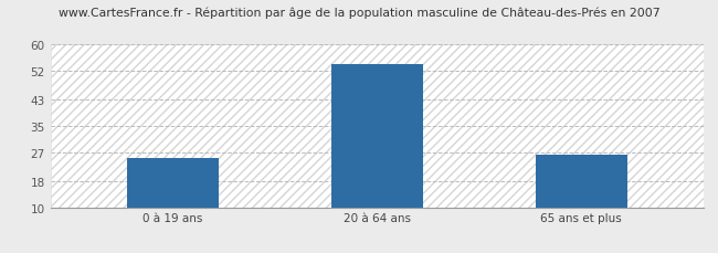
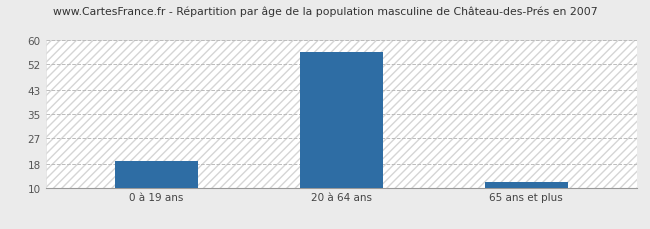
0 à 19 ans: 25 -> 19
20 à 64 ans: 54 -> 56
65 ans et plus: 26 -> 12
